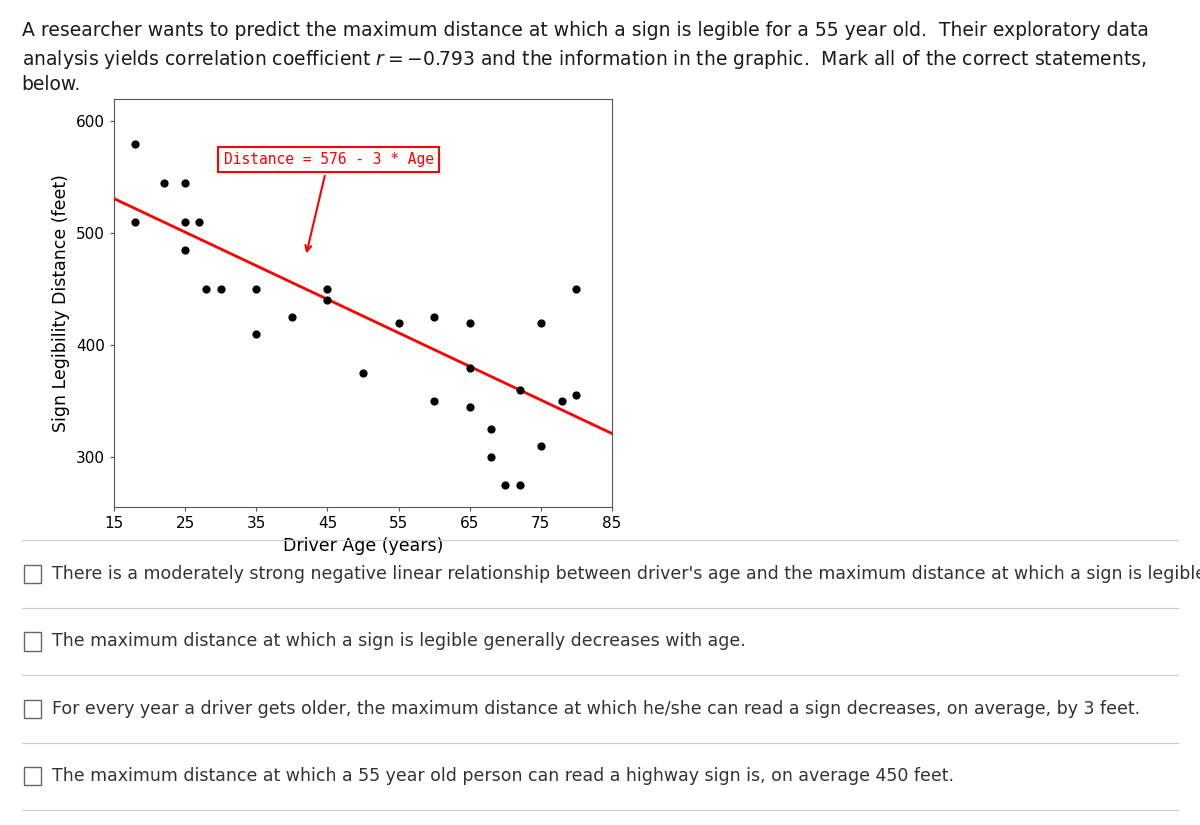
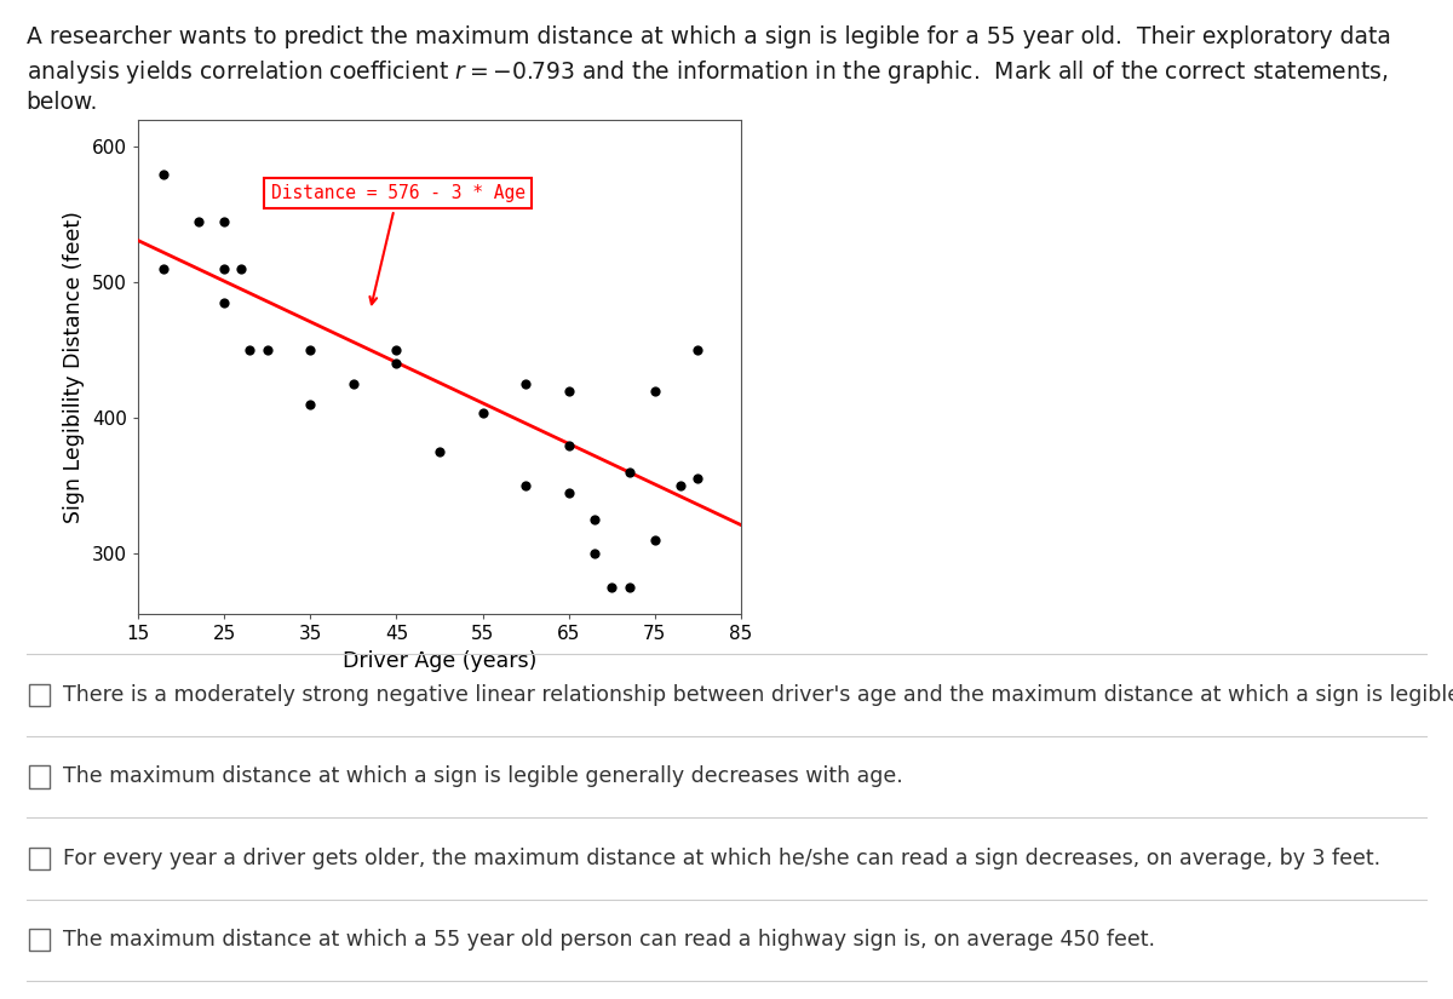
55: 420 -> 404
